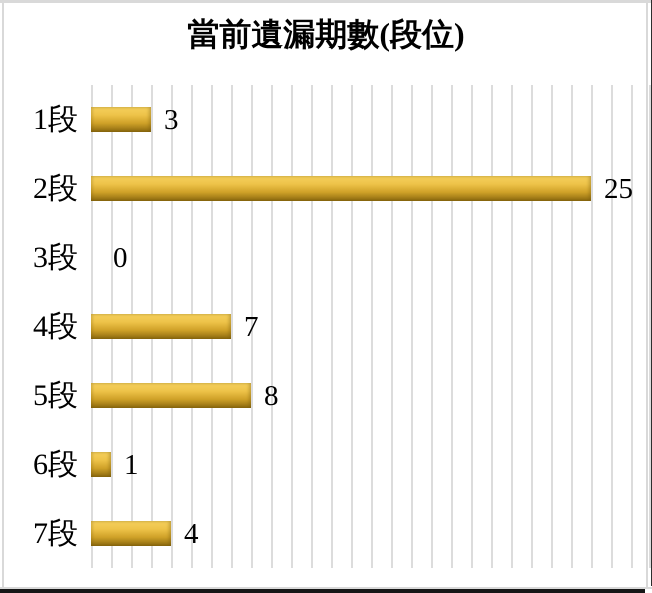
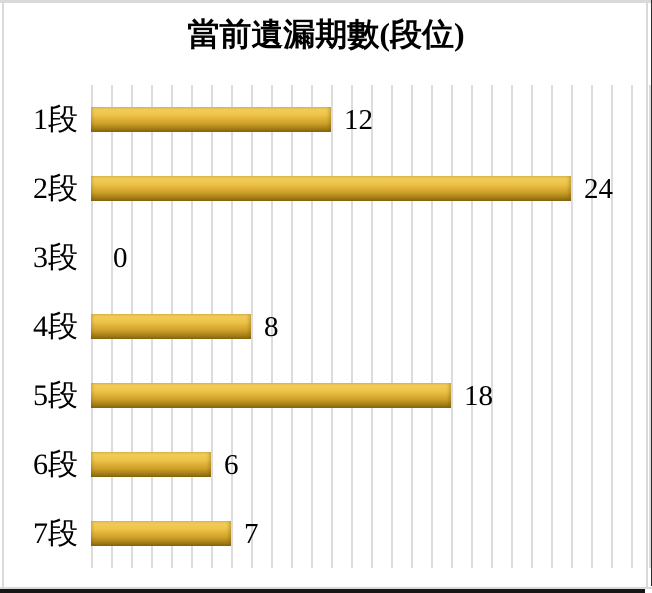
1段: 3 -> 12
2段: 25 -> 24
4段: 7 -> 8
5段: 8 -> 18
6段: 1 -> 6
7段: 4 -> 7
